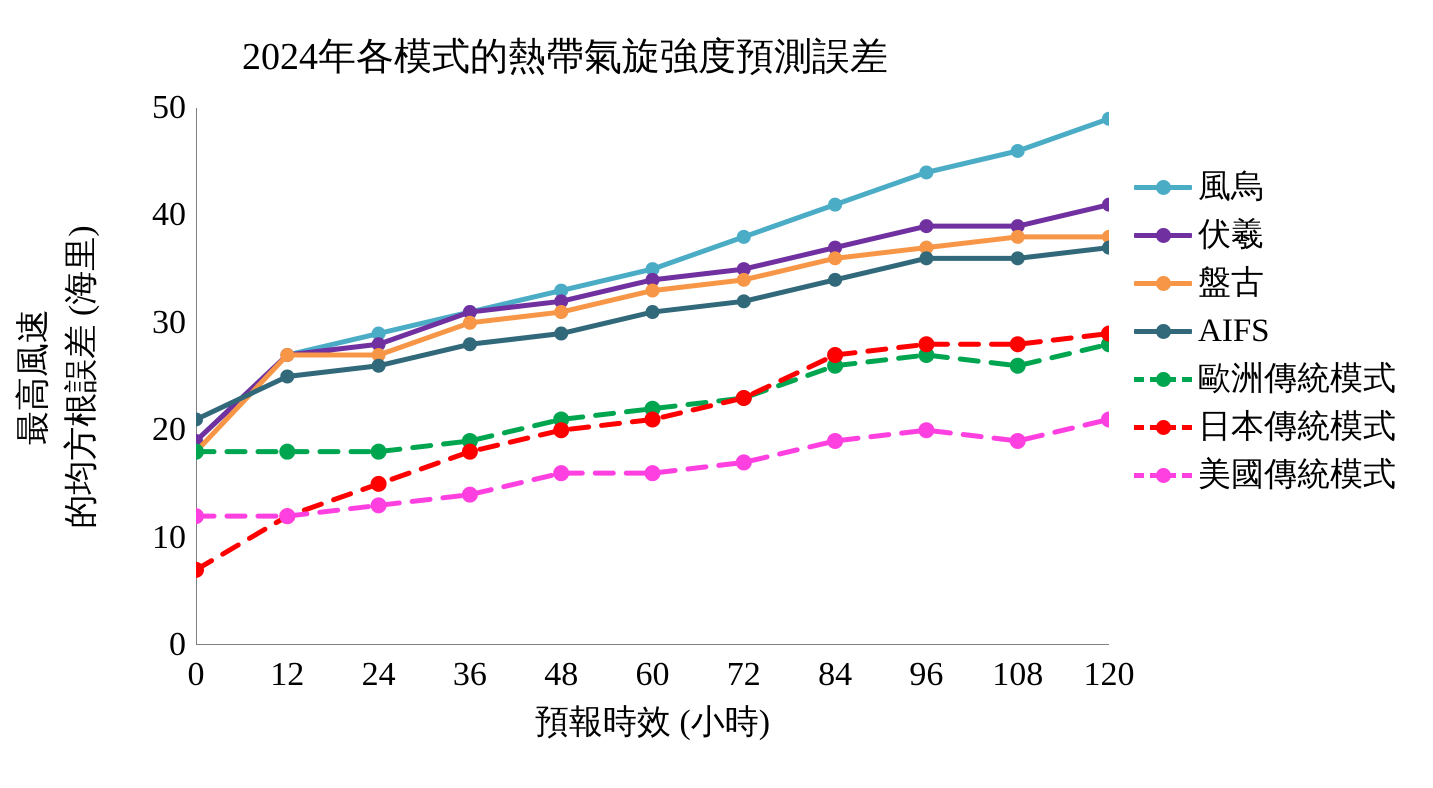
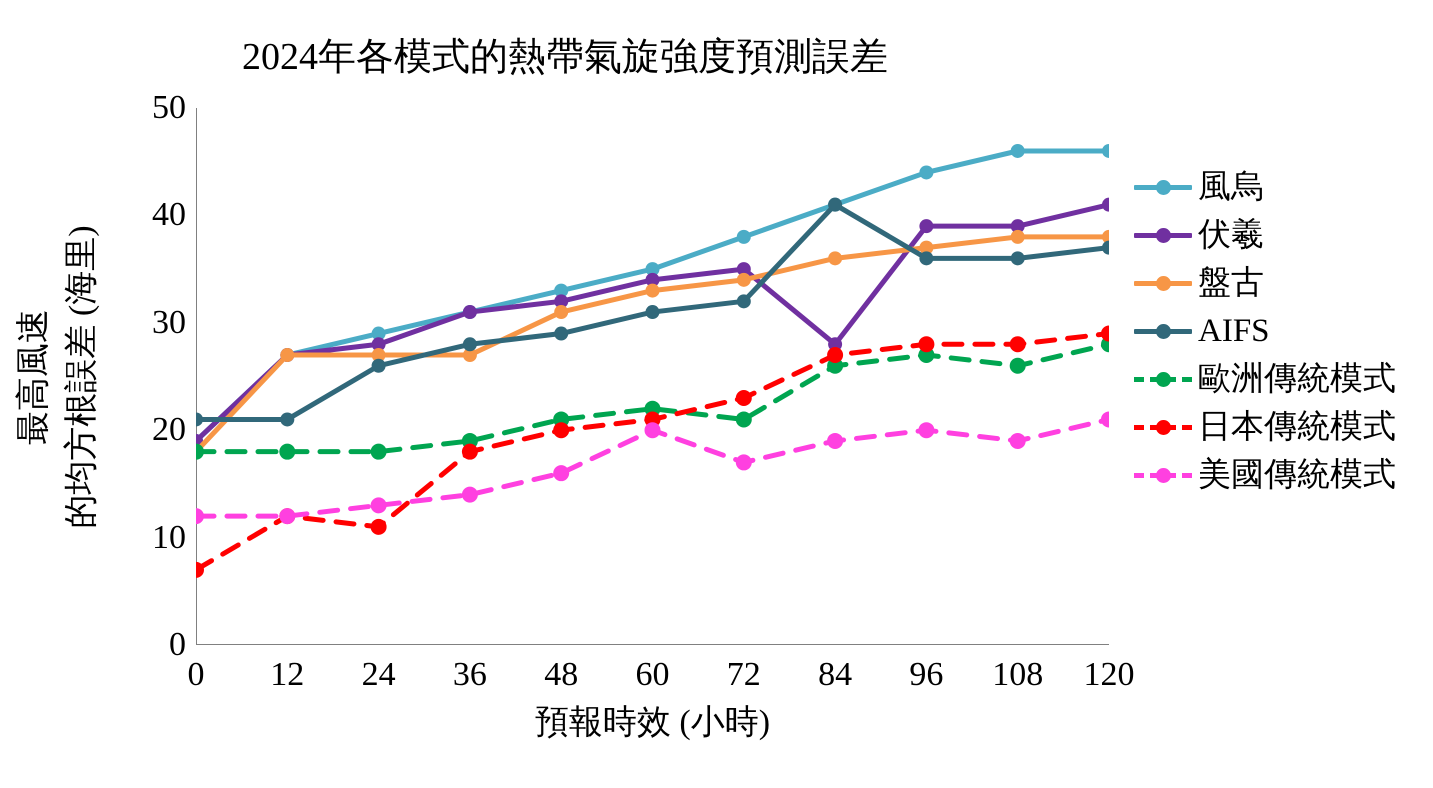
AIFS/12: 25 -> 21
日本傳統模式/24: 15 -> 11
盤古/36: 30 -> 27
美國傳統模式/60: 16 -> 20
歐洲傳統模式/72: 23 -> 21
伏羲/84: 37 -> 28
AIFS/84: 34 -> 41
風烏/120: 49 -> 46
